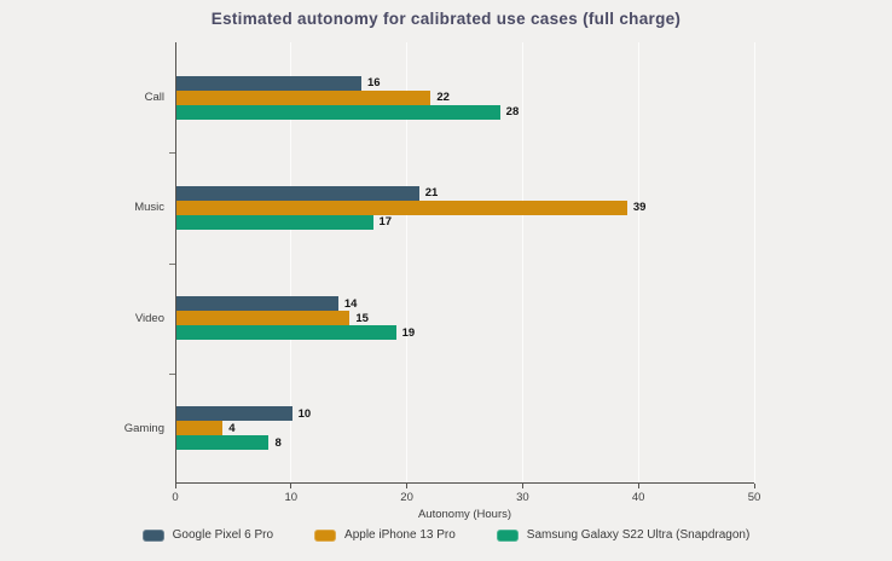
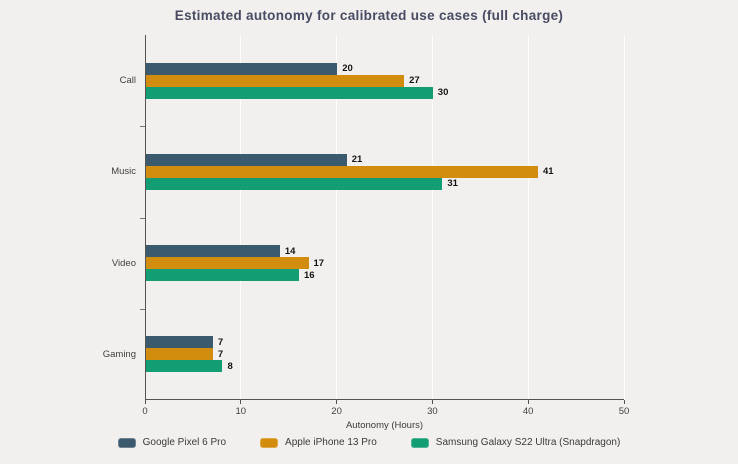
Google Pixel 6 Pro/Call: 16 -> 20
Apple iPhone 13 Pro/Call: 22 -> 27
Samsung Galaxy S22 Ultra (Snapdragon)/Call: 28 -> 30
Apple iPhone 13 Pro/Music: 39 -> 41
Samsung Galaxy S22 Ultra (Snapdragon)/Music: 17 -> 31
Apple iPhone 13 Pro/Video: 15 -> 17
Samsung Galaxy S22 Ultra (Snapdragon)/Video: 19 -> 16
Google Pixel 6 Pro/Gaming: 10 -> 7
Apple iPhone 13 Pro/Gaming: 4 -> 7
